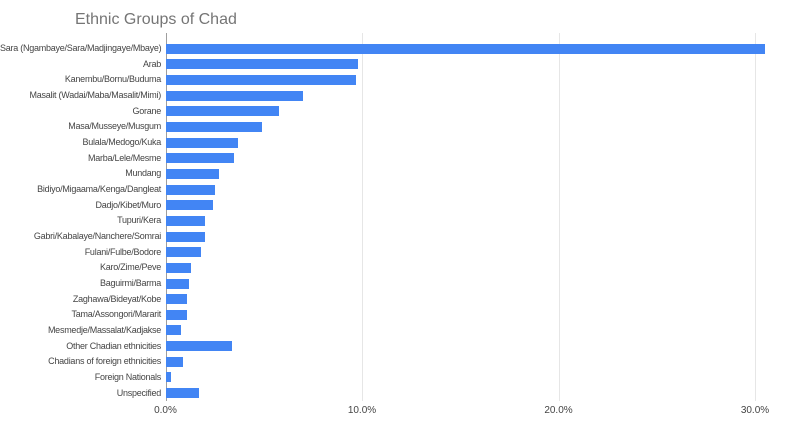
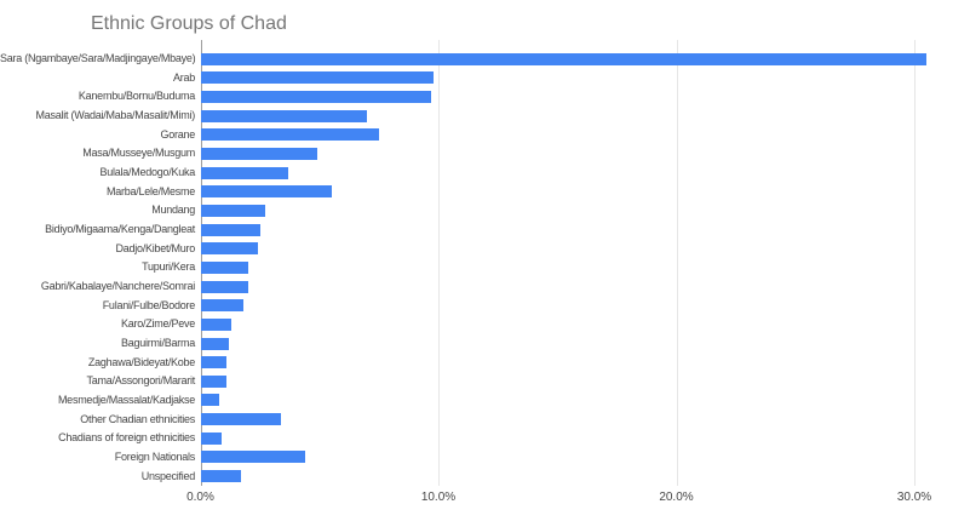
Gorane: 5.8% -> 7.5%
Marba/Lele/Mesme: 3.5% -> 5.5%
Foreign Nationals: 0.3% -> 4.4%
